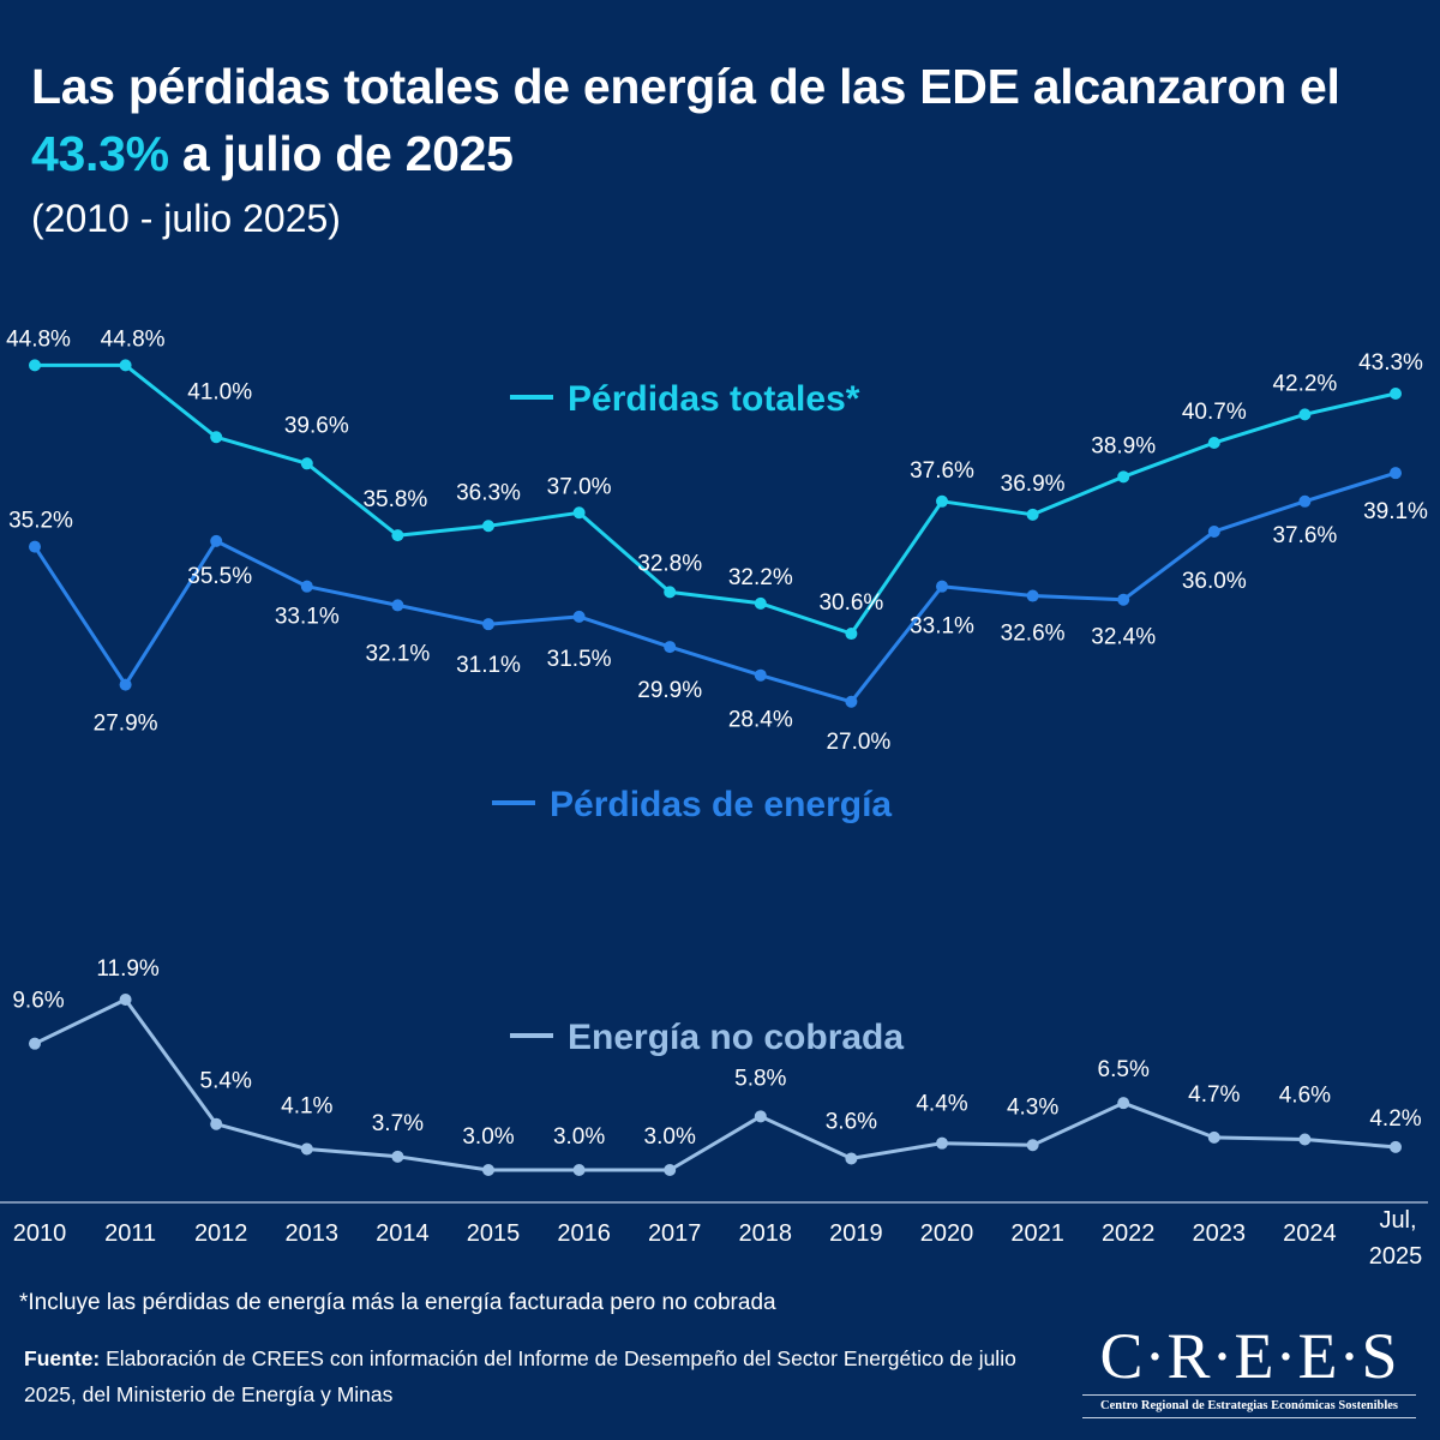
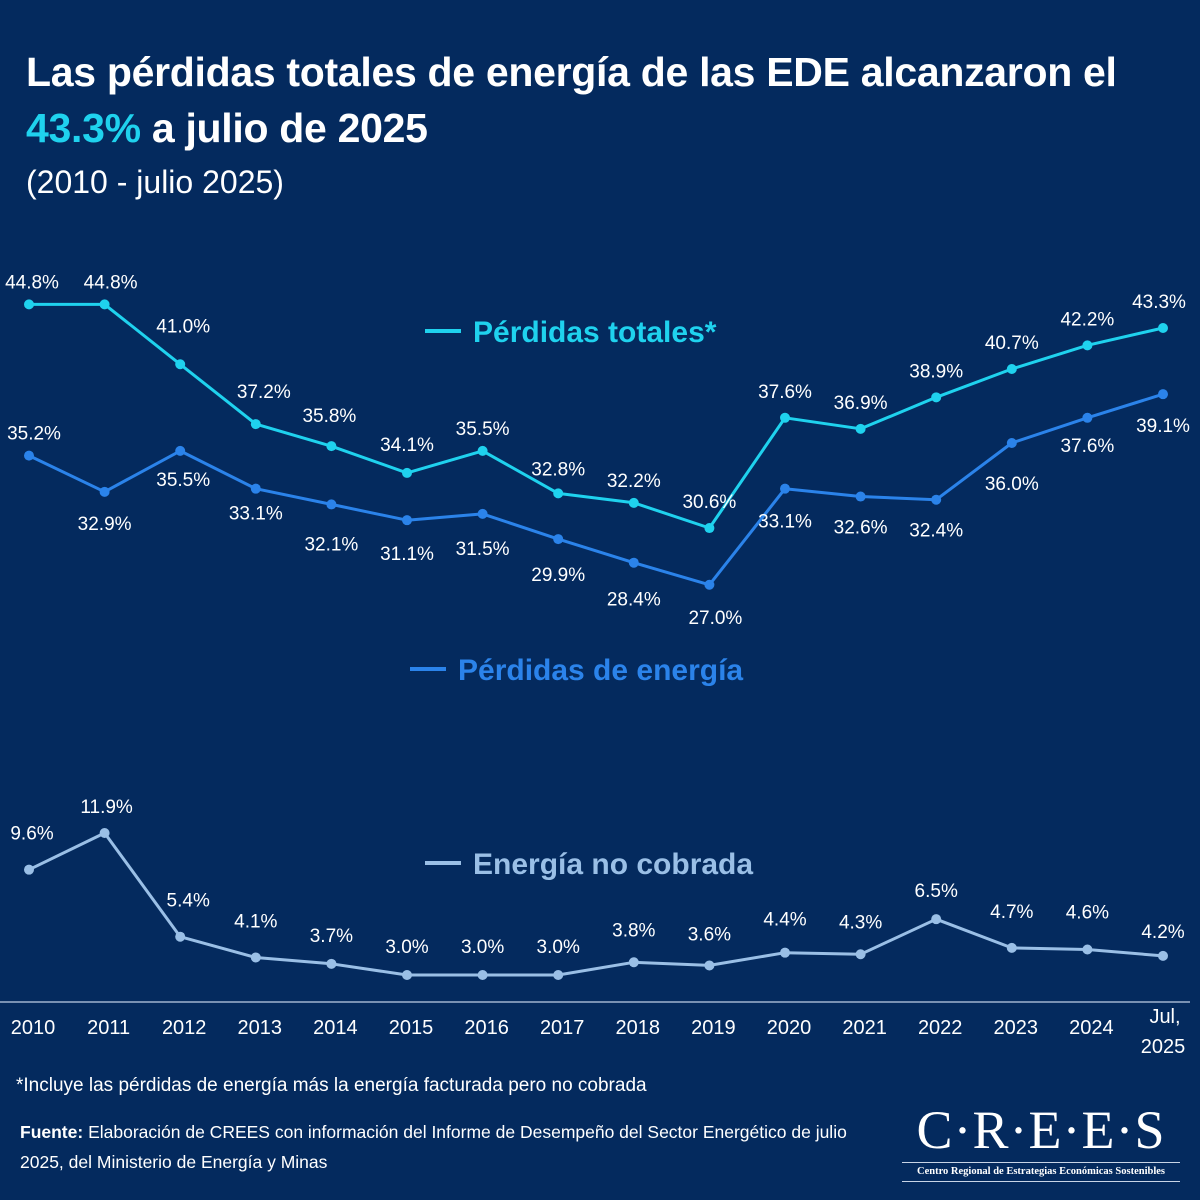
Pérdidas de energía/2011: 27.9% -> 32.9%
Pérdidas totales*/2013: 39.6% -> 37.2%
Pérdidas totales*/2015: 36.3% -> 34.1%
Pérdidas totales*/2016: 37.0% -> 35.5%
Energía no cobrada/2018: 5.8% -> 3.8%
